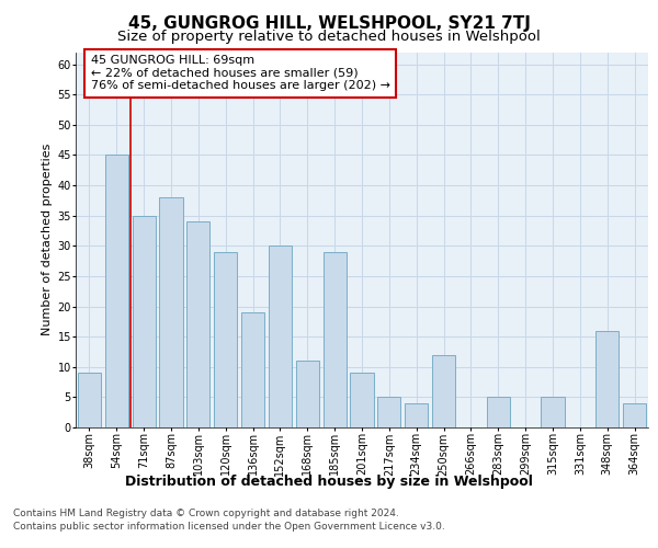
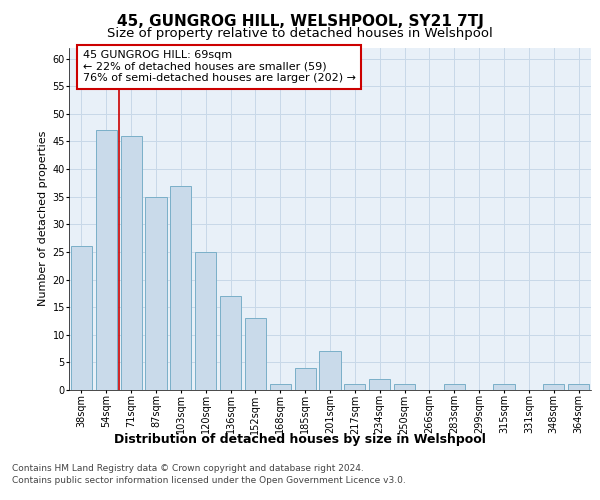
38sqm: 9 -> 26
54sqm: 45 -> 47
71sqm: 35 -> 46
87sqm: 38 -> 35
103sqm: 34 -> 37
120sqm: 29 -> 25
136sqm: 19 -> 17
152sqm: 30 -> 13
168sqm: 11 -> 1
185sqm: 29 -> 4
201sqm: 9 -> 7
217sqm: 5 -> 1
234sqm: 4 -> 2
250sqm: 12 -> 1
283sqm: 5 -> 1
315sqm: 5 -> 1
348sqm: 16 -> 1
364sqm: 4 -> 1
